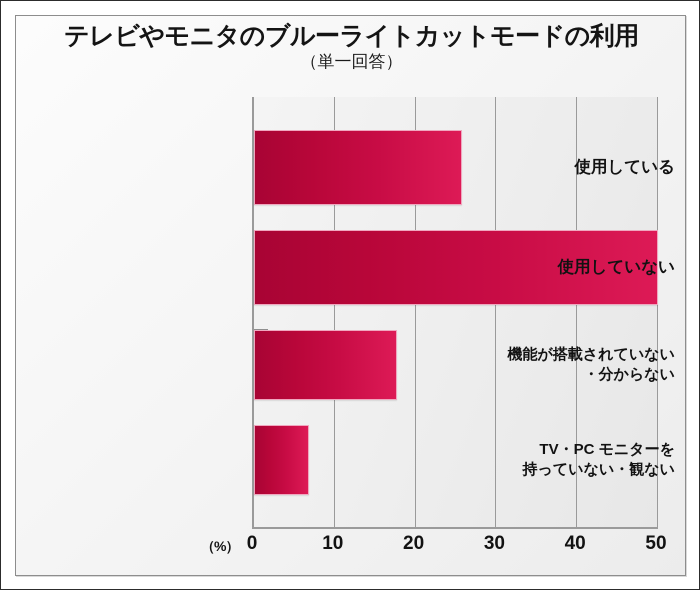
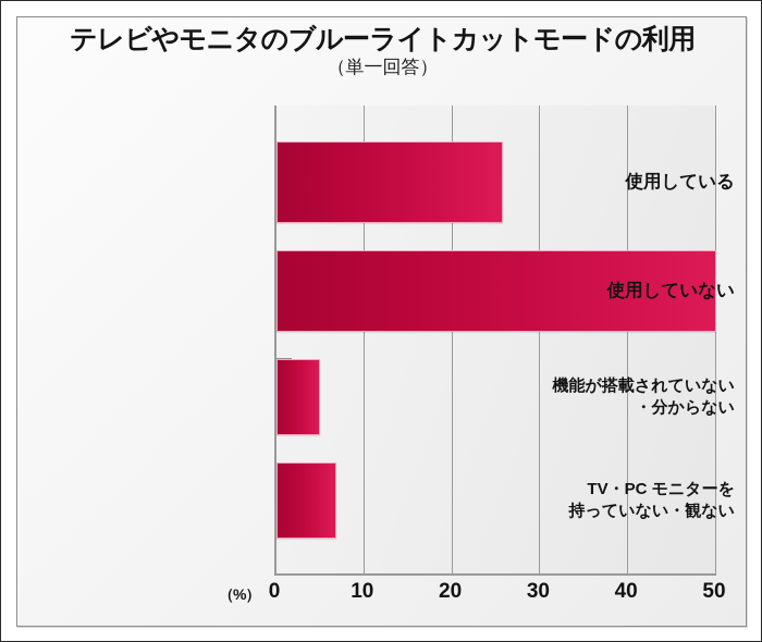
機能が搭載されていない ・分からない: 18 -> 5
